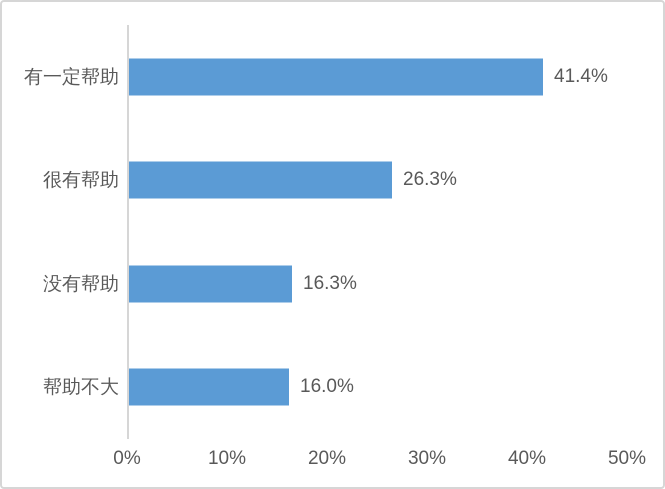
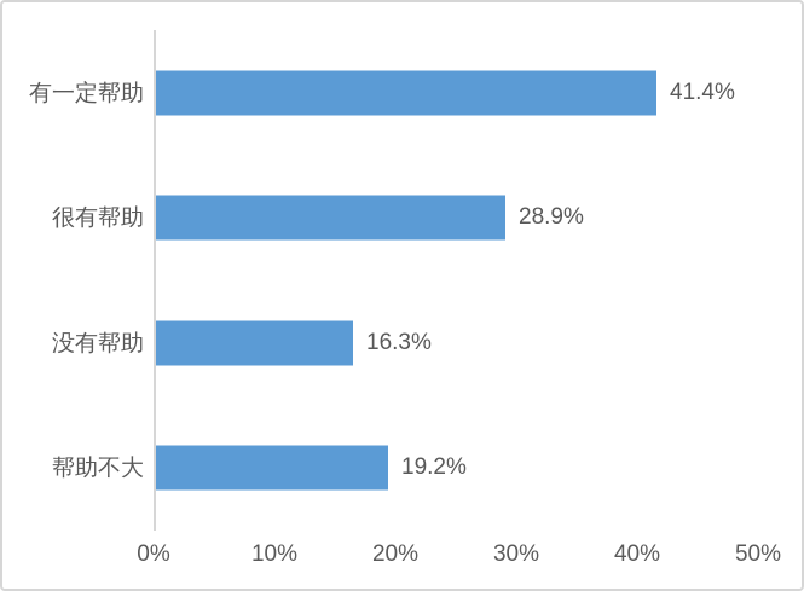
很有帮助: 26.3% -> 28.9%
帮助不大: 16.0% -> 19.2%
